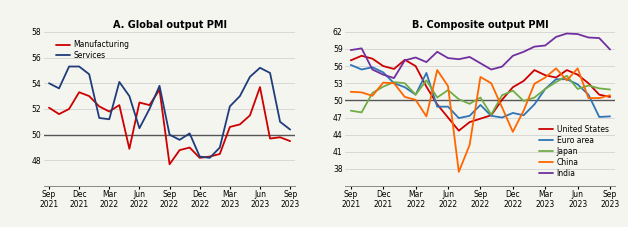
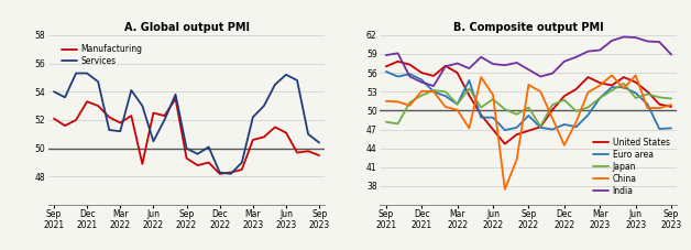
A. Global output PMI/Manufacturing/Sep 2022: 47.7 -> 49.3
A. Global output PMI/Manufacturing/Jun 2023: 53.7 -> 51.1
